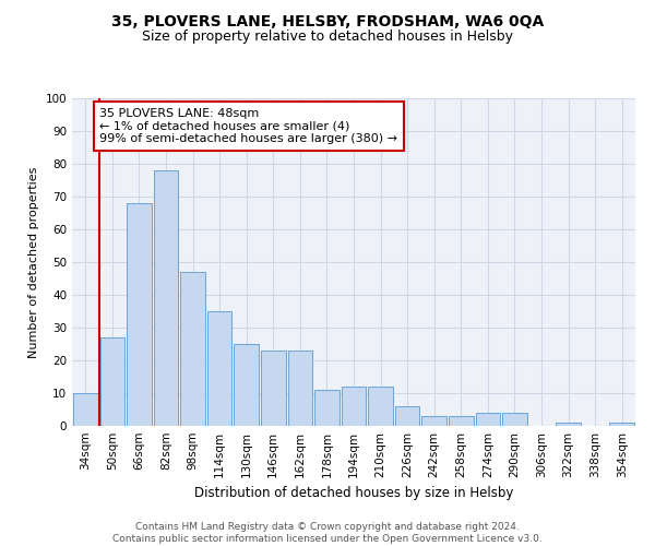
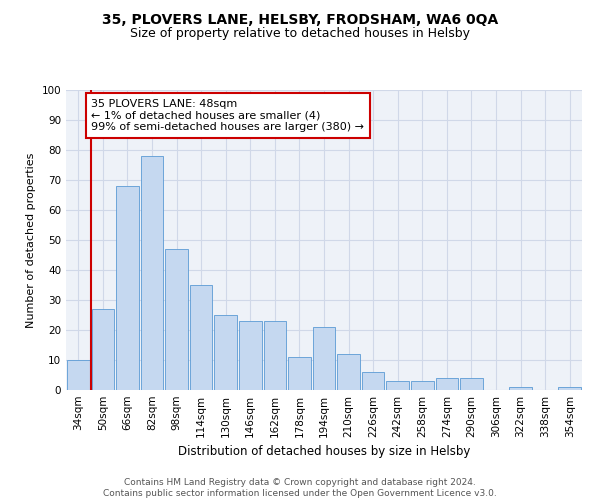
194sqm: 12 -> 21
